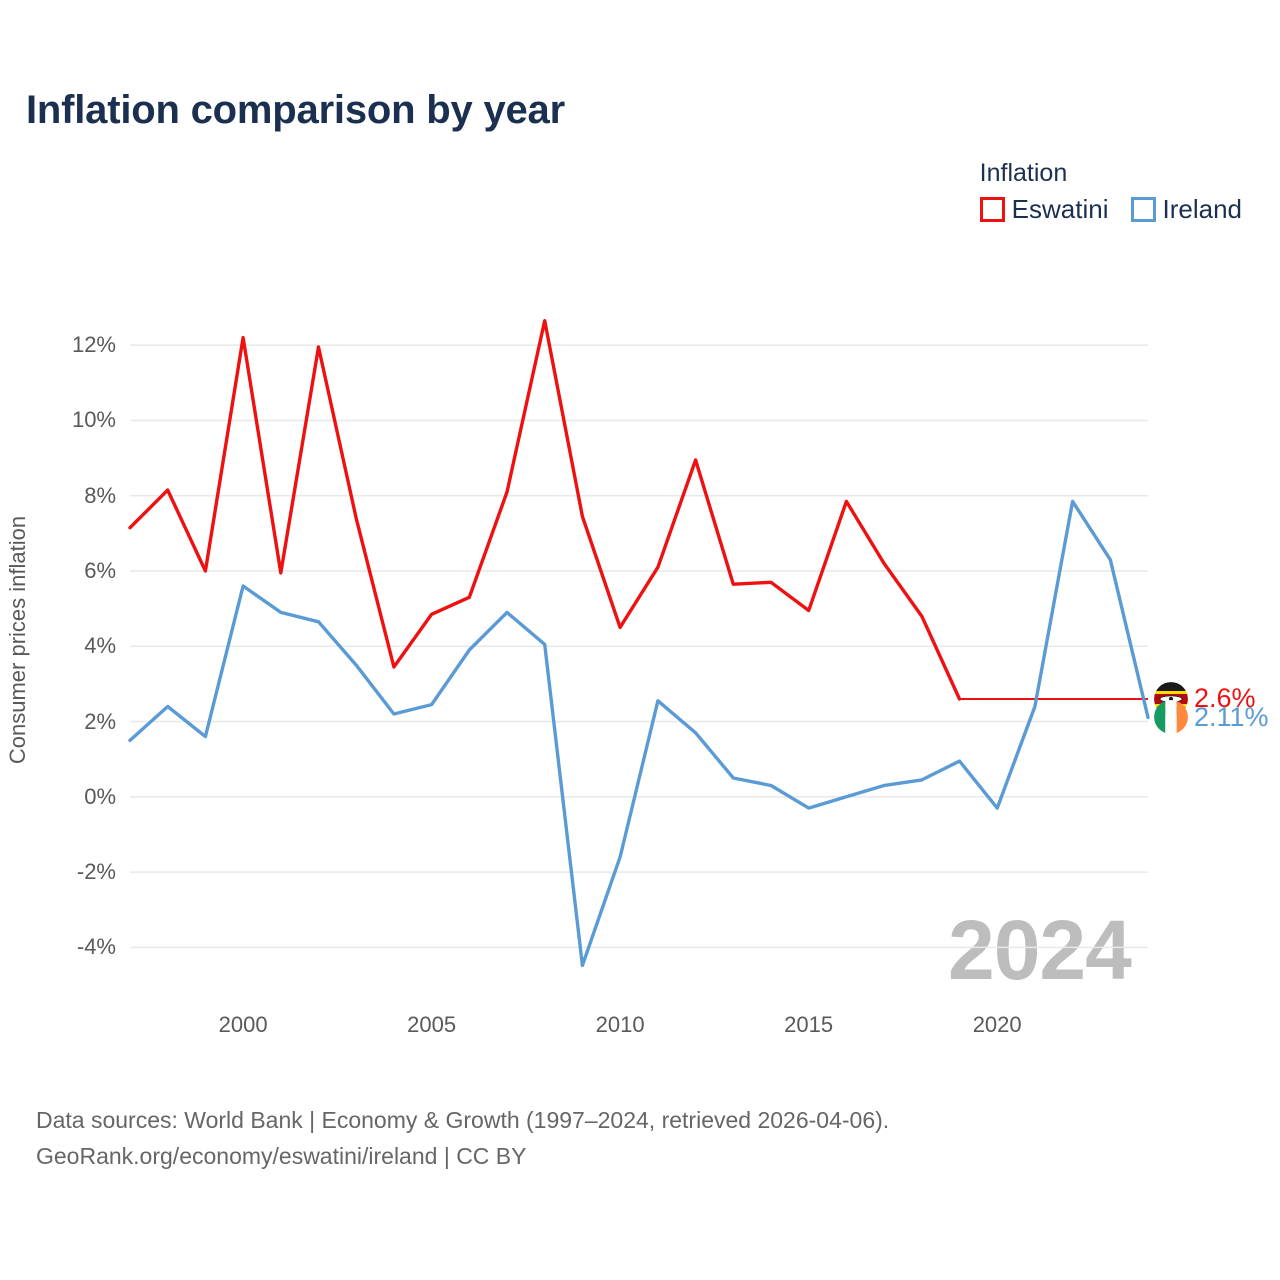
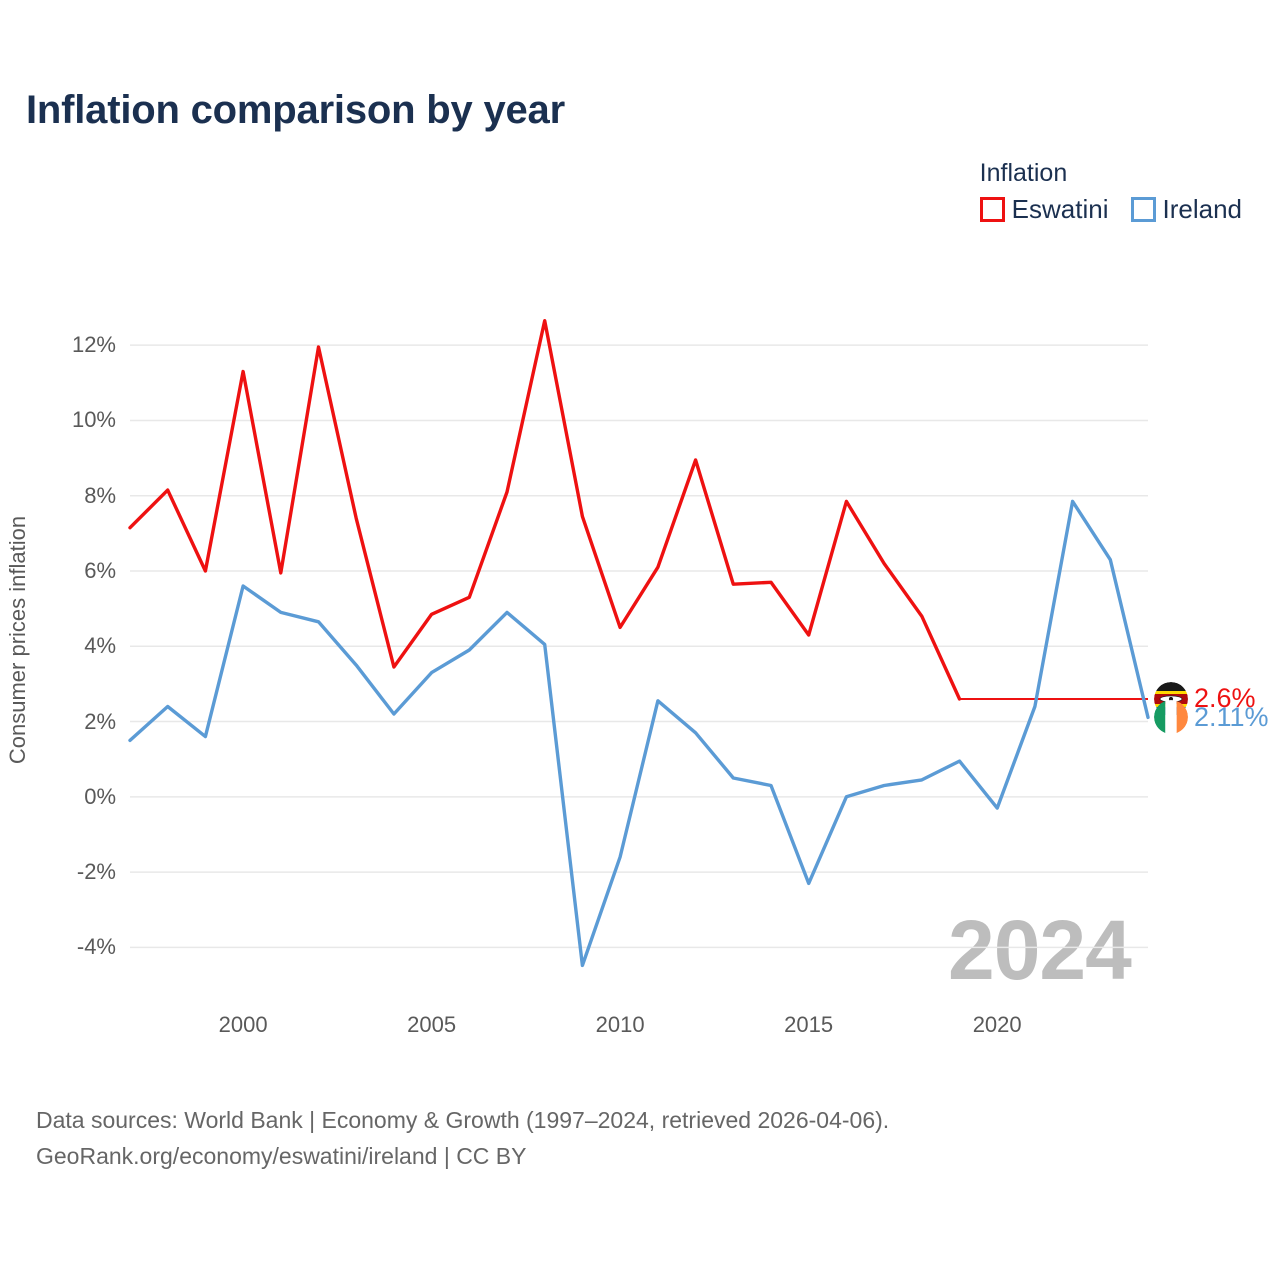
Eswatini/2000: 12.2% -> 11.3%
Ireland/2005: 2.5% -> 3.3%
Eswatini/2015: 5.0% -> 4.3%
Ireland/2015: -0.3% -> -2.3%
